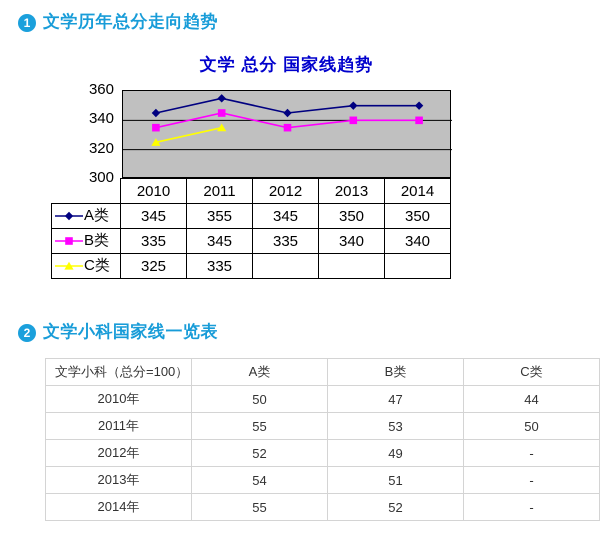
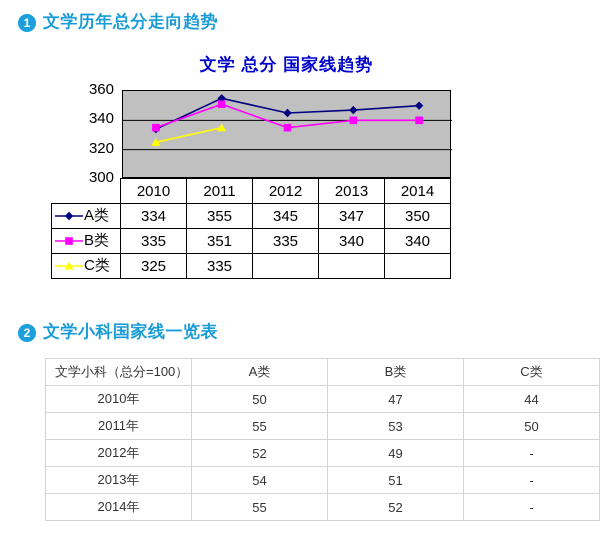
A类/2010: 345 -> 334
B类/2011: 345 -> 351
A类/2013: 350 -> 347
